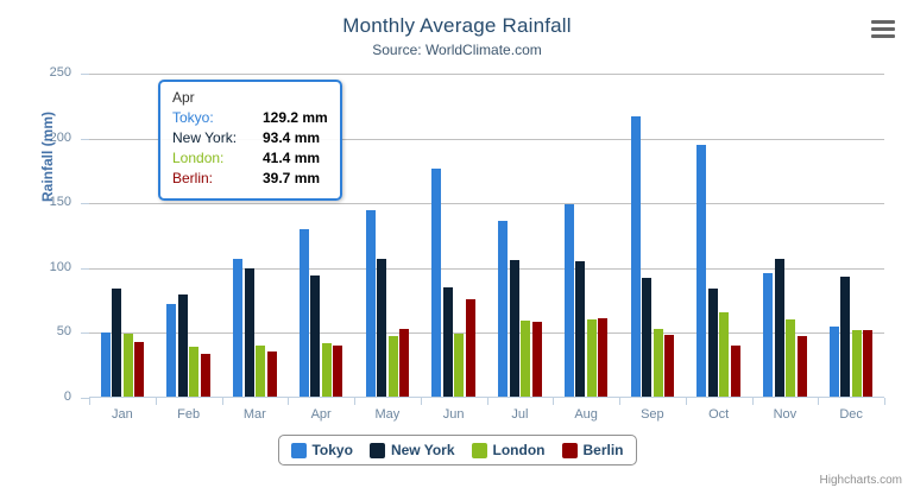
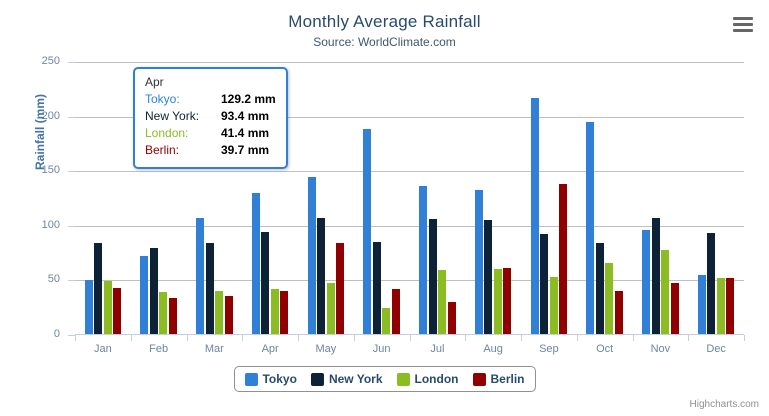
New York/Mar: 98 -> 83
Berlin/May: 53 -> 83
Tokyo/Jun: 176 -> 188
London/Jun: 48 -> 24
Berlin/Jun: 76 -> 41
Berlin/Jul: 57 -> 29
Tokyo/Aug: 148 -> 132
Berlin/Sep: 48 -> 137
London/Nov: 59 -> 77
